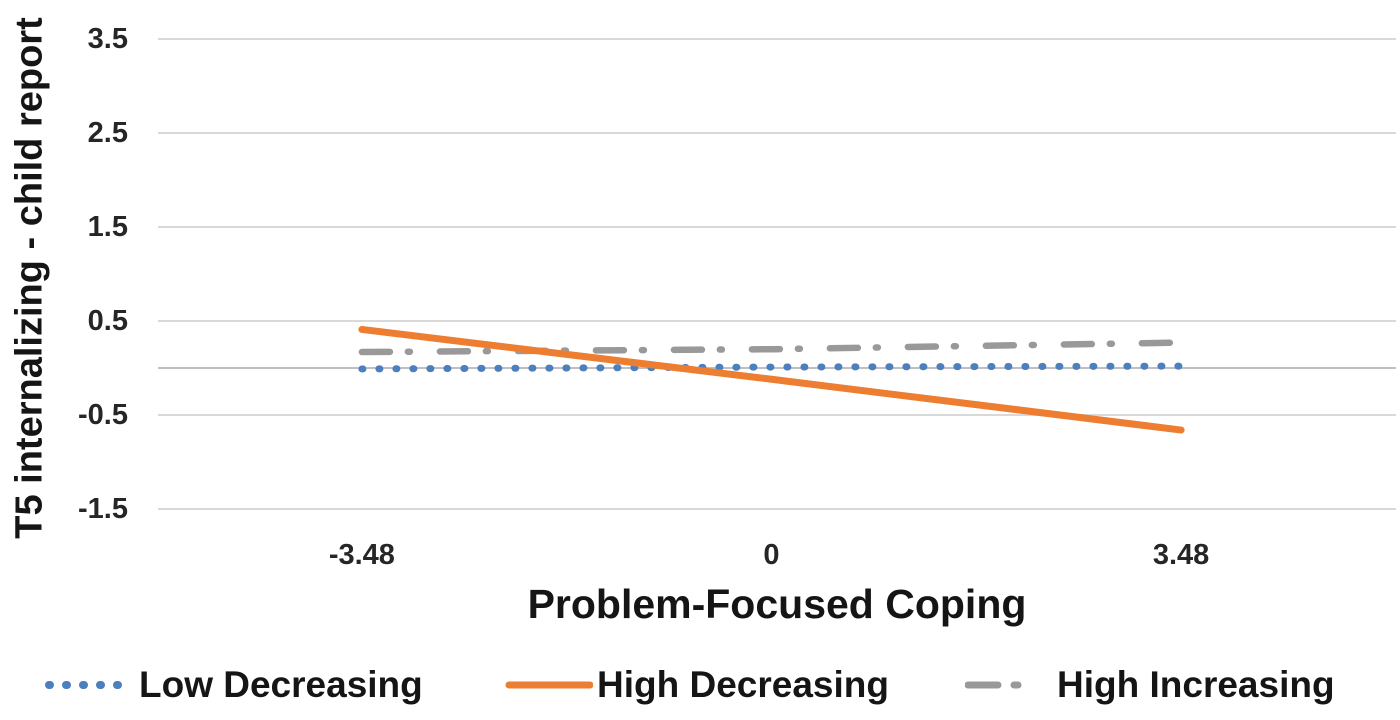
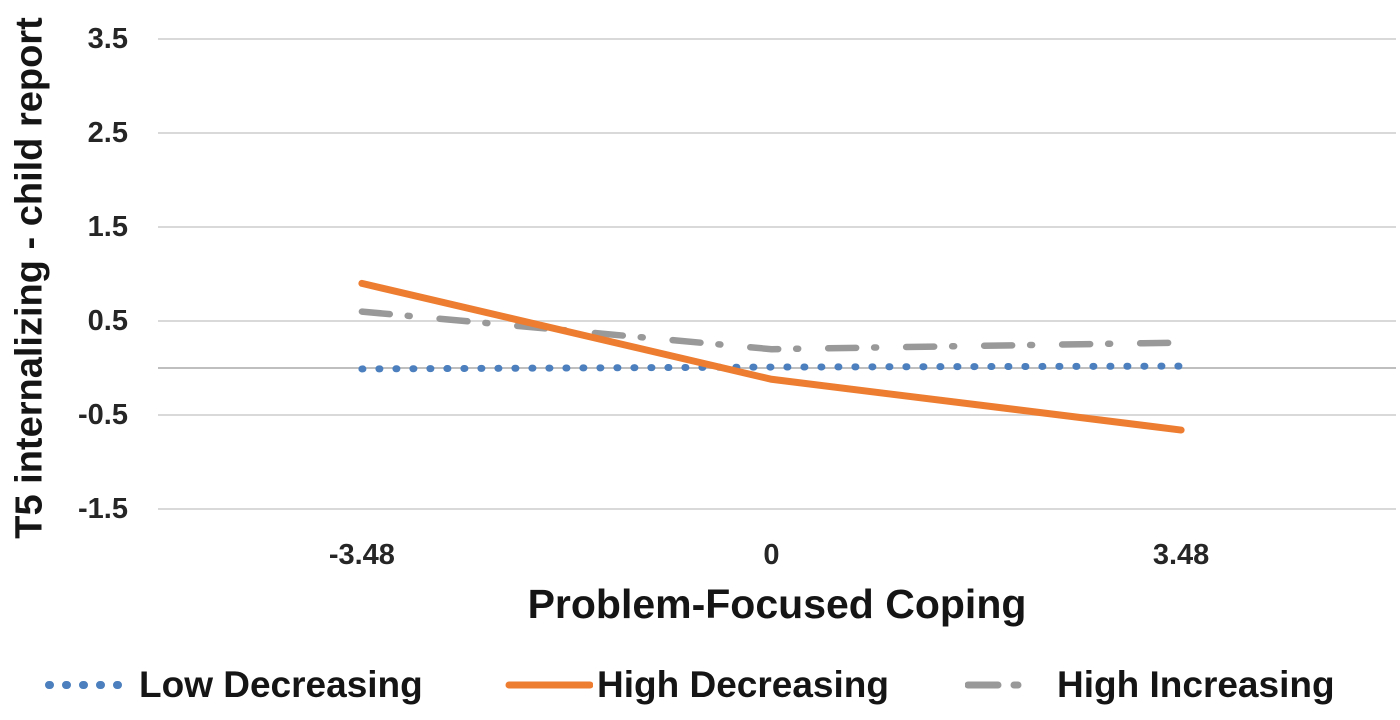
High Decreasing/-3.48: 0.4 -> 0.9
High Increasing/-3.48: 0.2 -> 0.6
